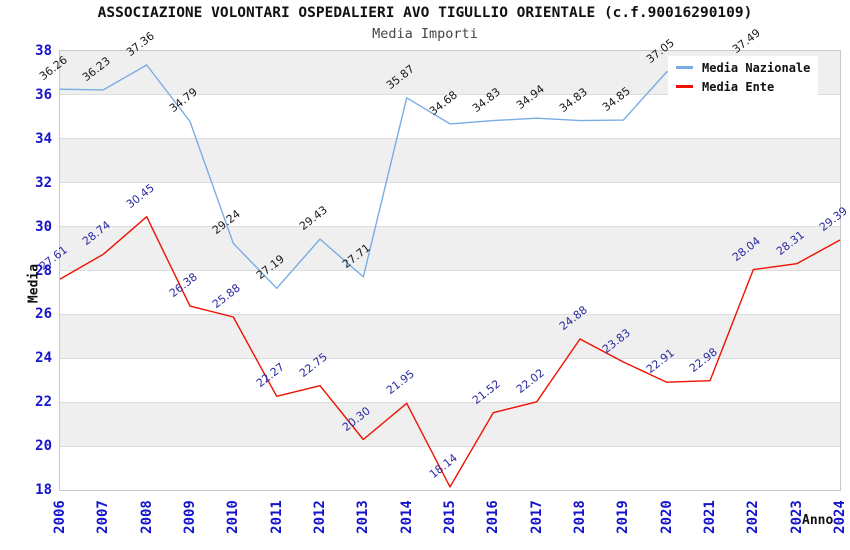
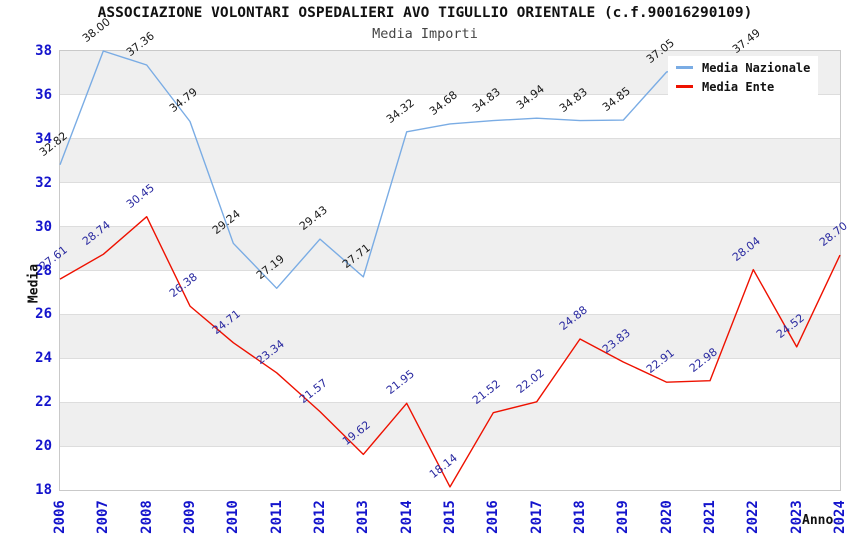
Media Nazionale/2006: 36.26 -> 32.82
Media Nazionale/2007: 36.23 -> 38.00
Media Ente/2010: 25.88 -> 24.71
Media Ente/2011: 22.27 -> 23.34
Media Ente/2012: 22.75 -> 21.57
Media Ente/2013: 20.30 -> 19.62
Media Nazionale/2014: 35.87 -> 34.32
Media Ente/2023: 28.31 -> 24.52
Media Ente/2024: 29.39 -> 28.70
